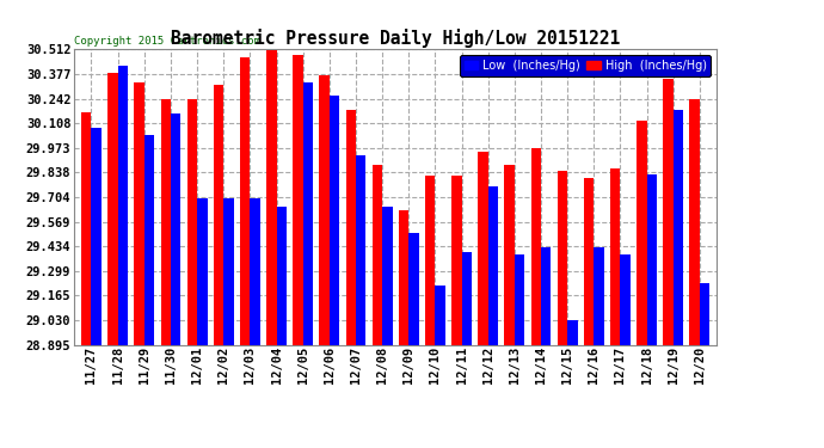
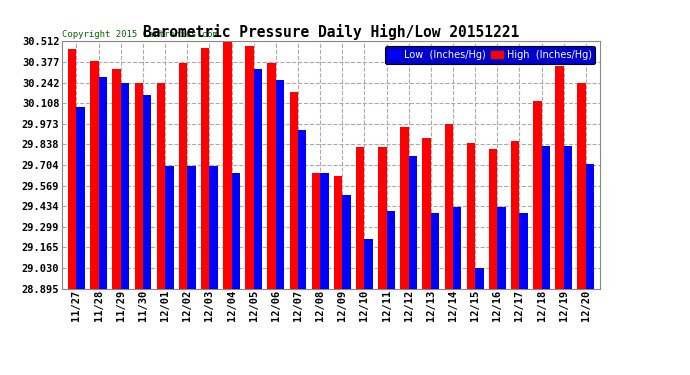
High (Inches/Hg)/11/27: 30.17 -> 30.46
Low (Inches/Hg)/11/28: 30.42 -> 30.28
Low (Inches/Hg)/11/29: 30.04 -> 30.24
High (Inches/Hg)/12/02: 30.32 -> 30.37
High (Inches/Hg)/12/08: 29.88 -> 29.65
Low (Inches/Hg)/12/19: 30.18 -> 29.83
Low (Inches/Hg)/12/20: 29.23 -> 29.71
